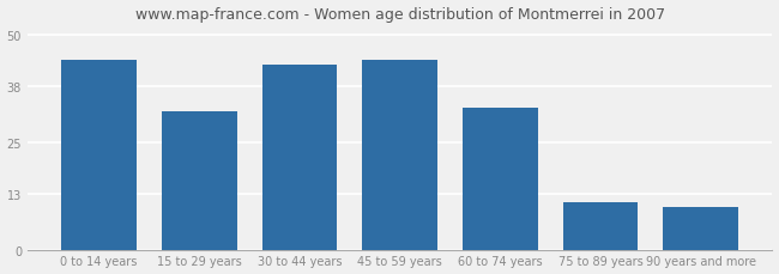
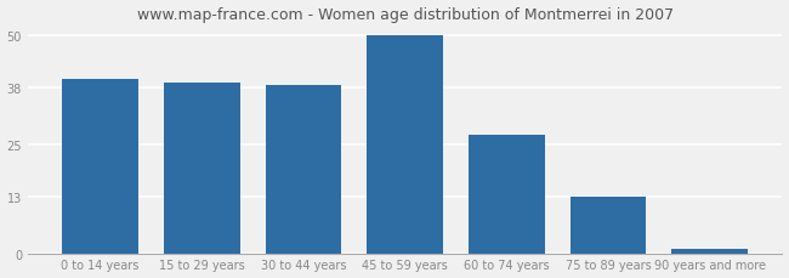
0 to 14 years: 44.0 -> 40.0
15 to 29 years: 32.0 -> 39.0
30 to 44 years: 43.0 -> 38.5
45 to 59 years: 44.0 -> 50.0
60 to 74 years: 33.0 -> 27.0
75 to 89 years: 11.0 -> 13.0
90 years and more: 10.0 -> 1.0
